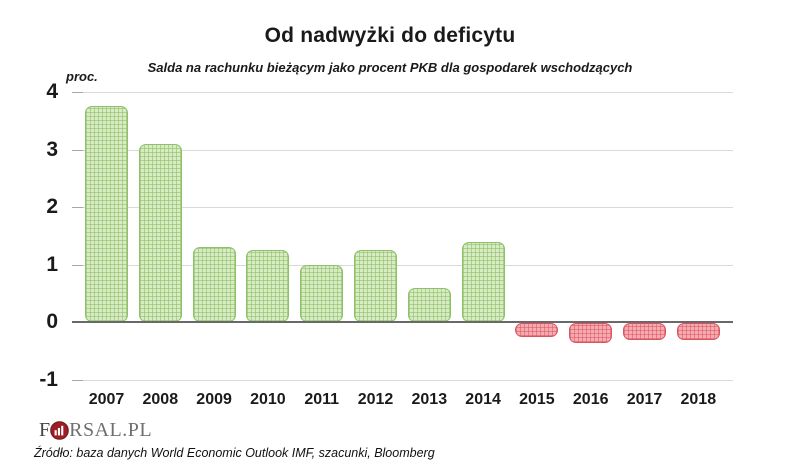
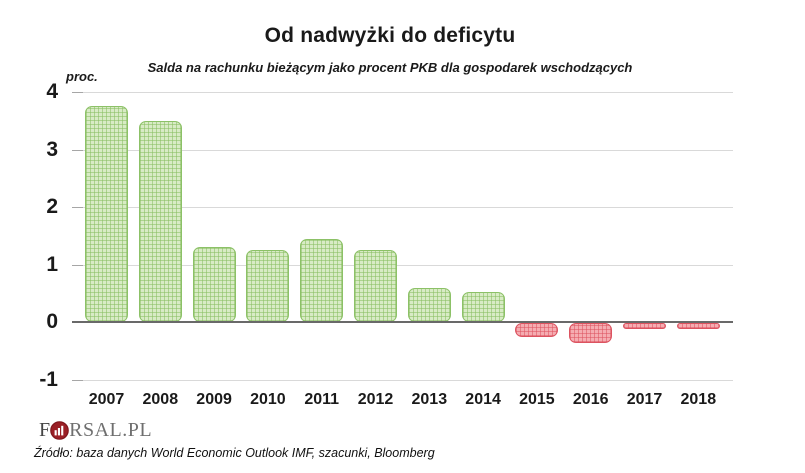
2008: 3.1 -> 3.5
2011: 1.0 -> 1.4
2014: 1.4 -> 0.5
2017: -0.3 -> -0.1
2018: -0.3 -> -0.1
